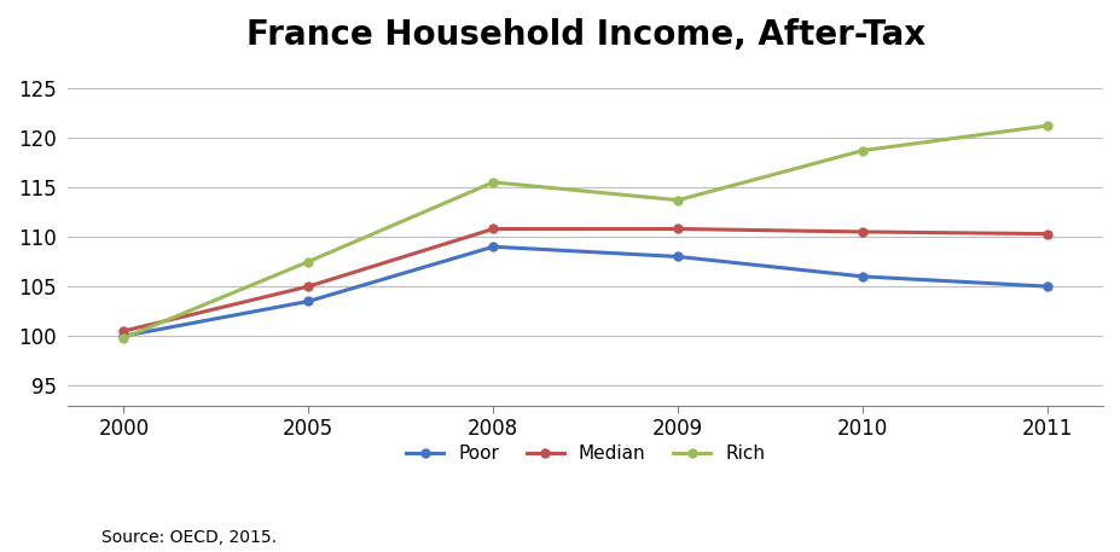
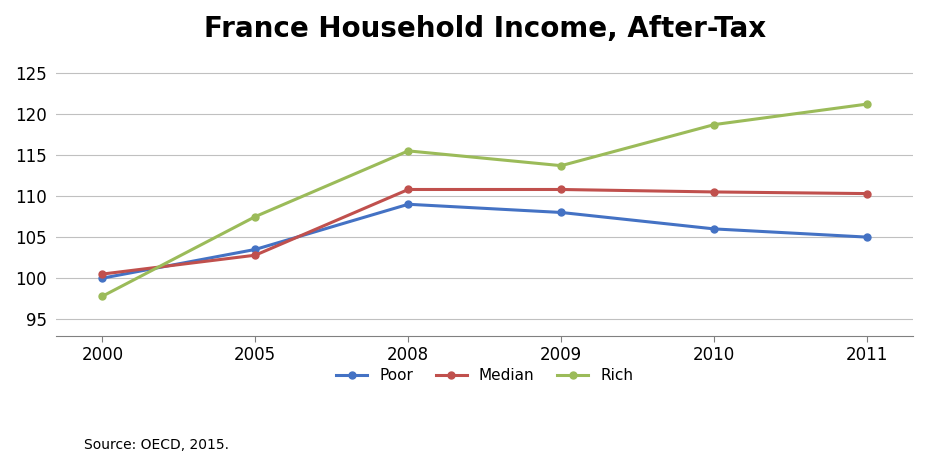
Rich/2000: 99.8 -> 97.8
Median/2005: 105.0 -> 102.8
